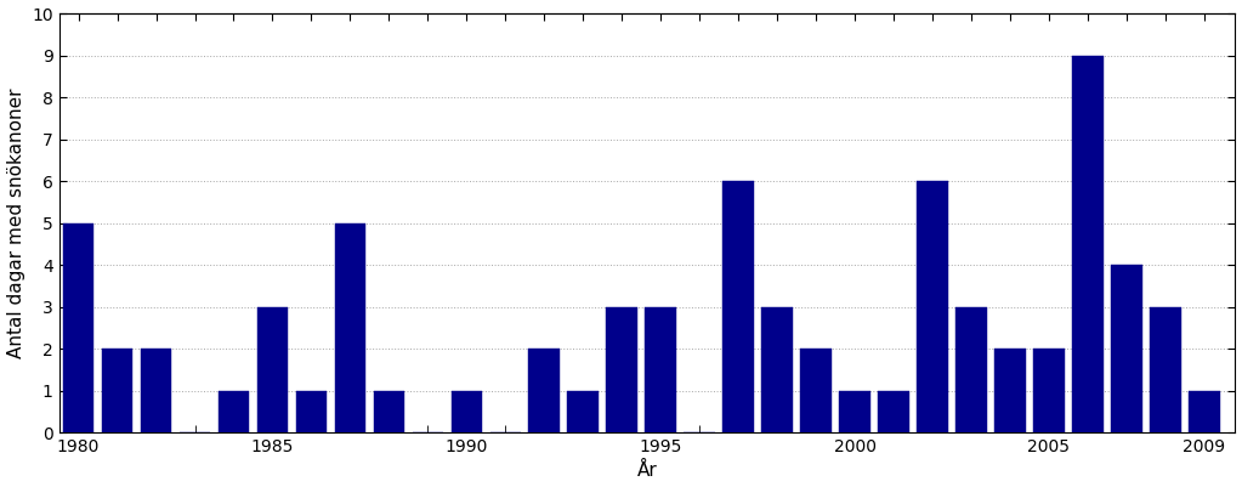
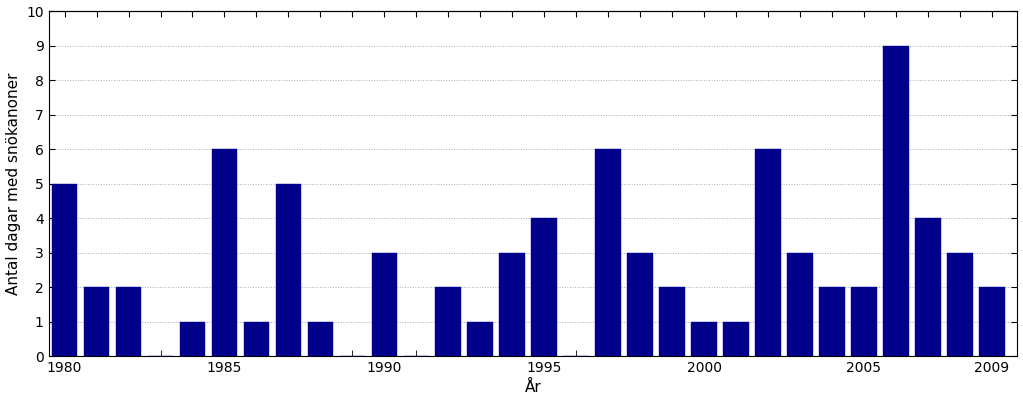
1985: 3 -> 6
1990: 1 -> 3
1995: 3 -> 4
2009: 1 -> 2
